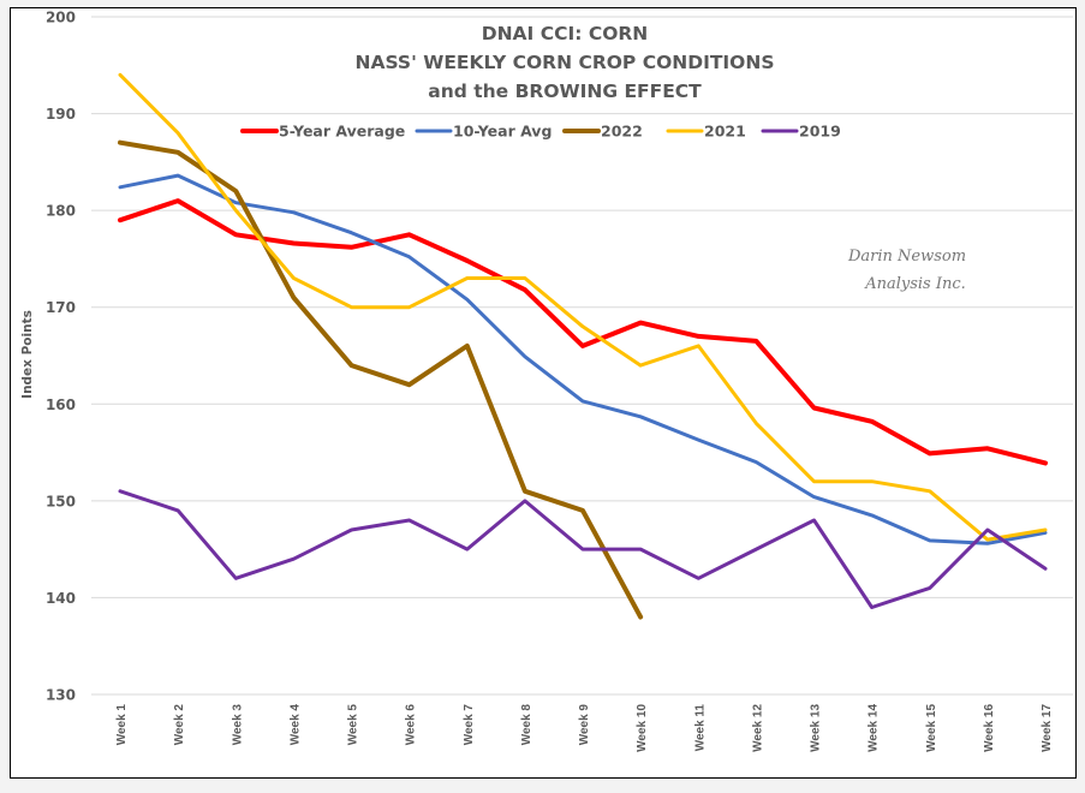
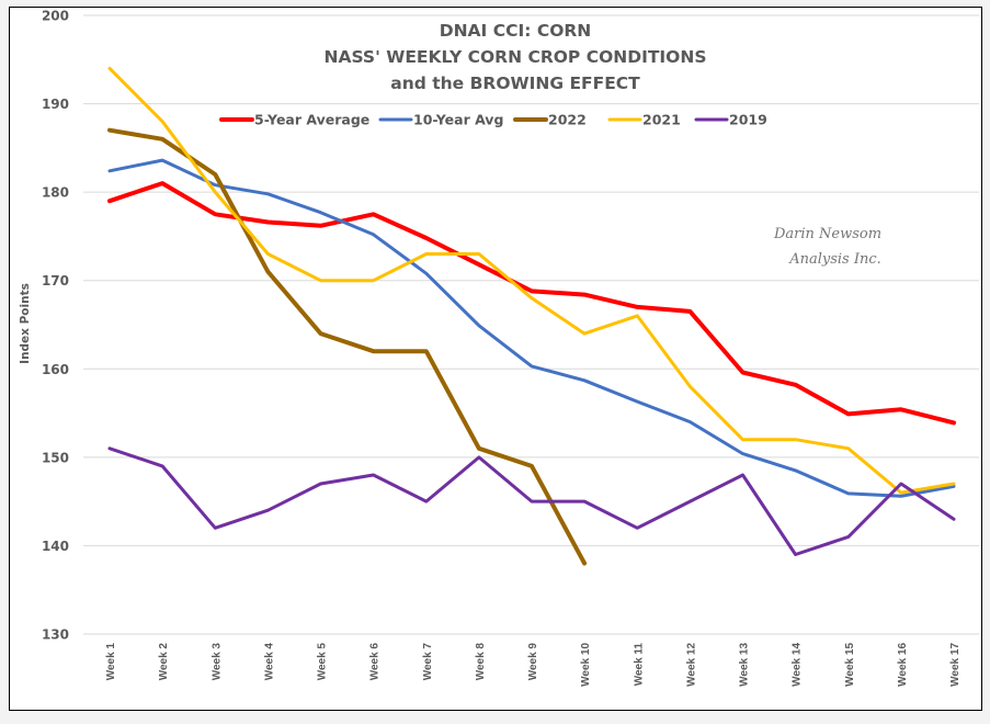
2022/Week 7: 166 -> 162
5-Year Average/Week 9: 166 -> 169
